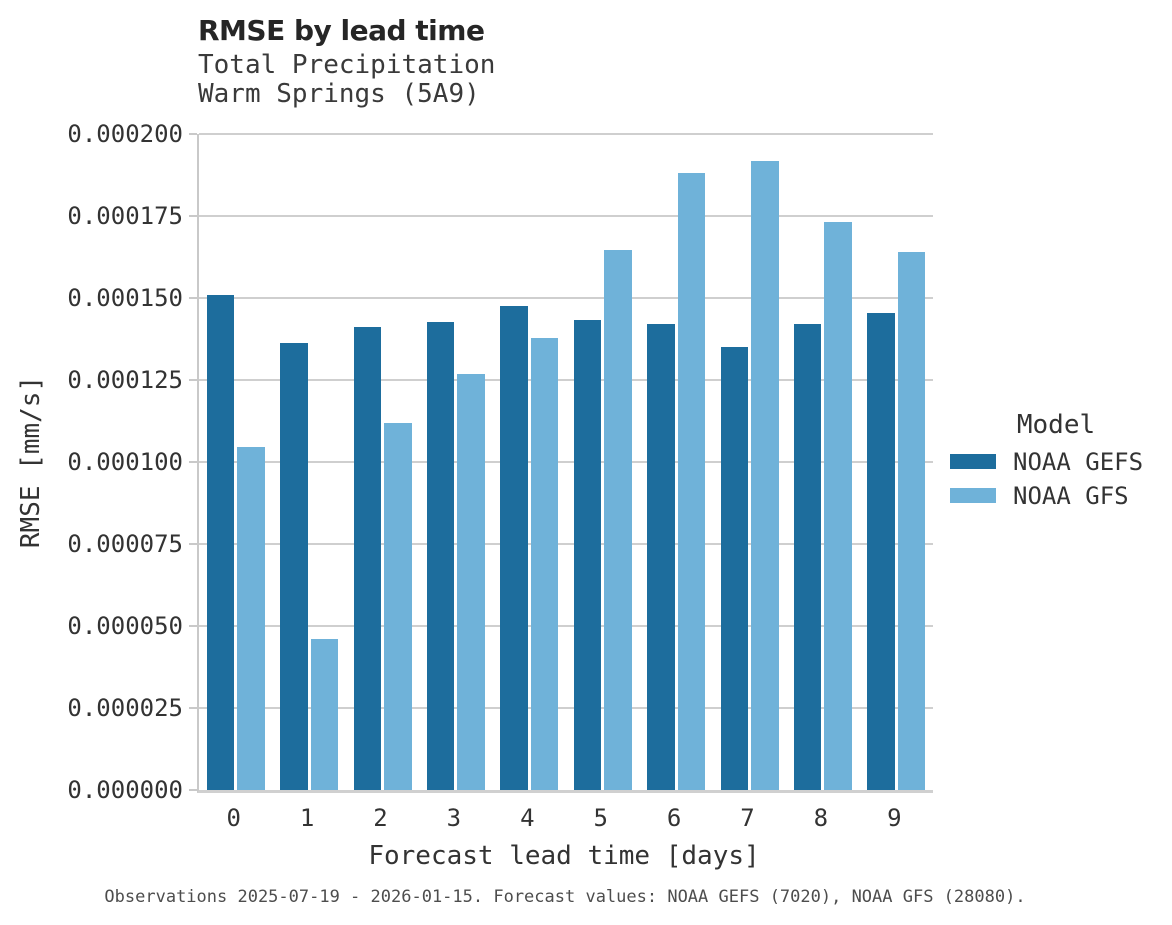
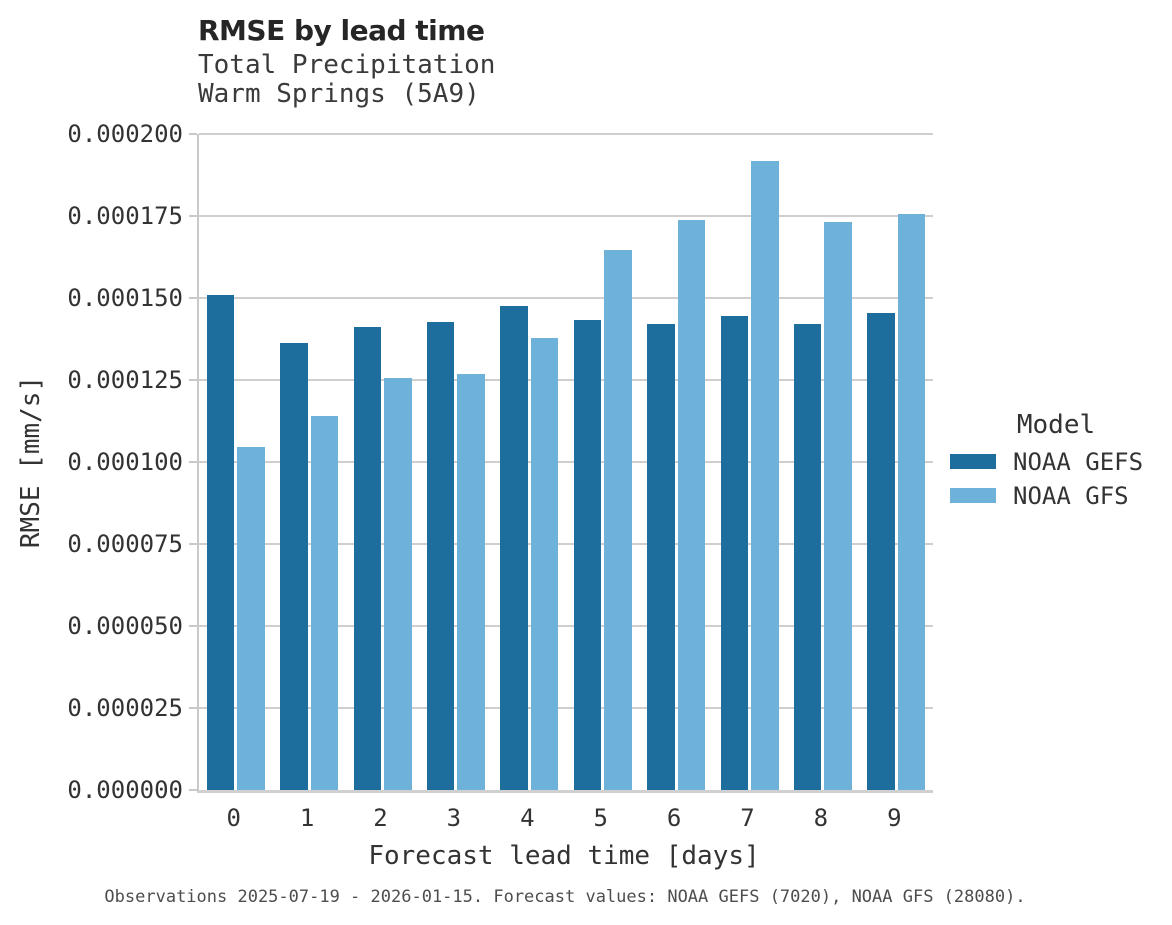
NOAA GFS/1: 0.000046 -> 0.000114
NOAA GFS/2: 0.000112 -> 0.000125
NOAA GFS/6: 0.000188 -> 0.000174
NOAA GEFS/7: 0.000135 -> 0.000144
NOAA GFS/9: 0.000164 -> 0.000176
